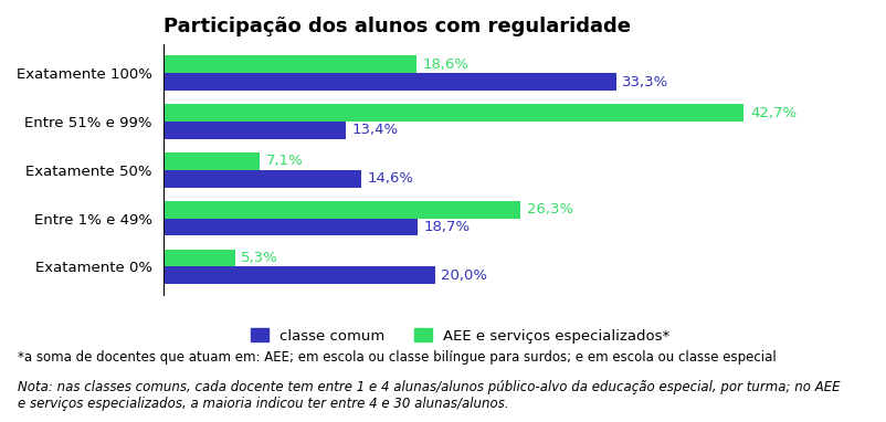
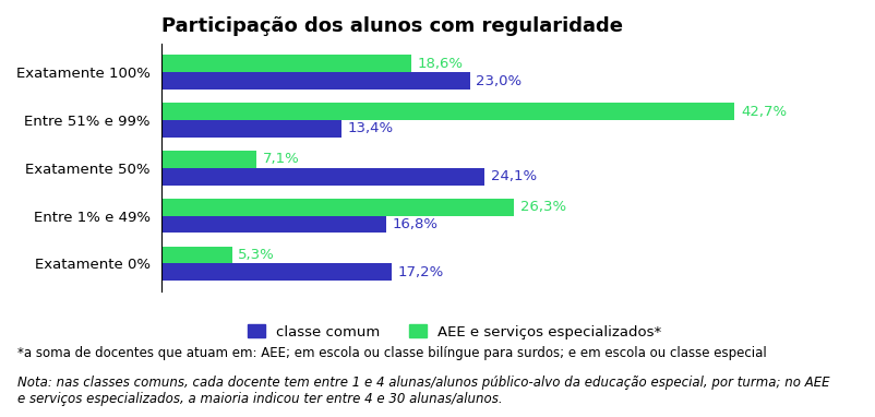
classe comum/Exatamente 100%: 33,3% -> 23,0%
classe comum/Exatamente 50%: 14,6% -> 24,1%
classe comum/Entre 1% e 49%: 18,7% -> 16,8%
classe comum/Exatamente 0%: 20,0% -> 17,2%
